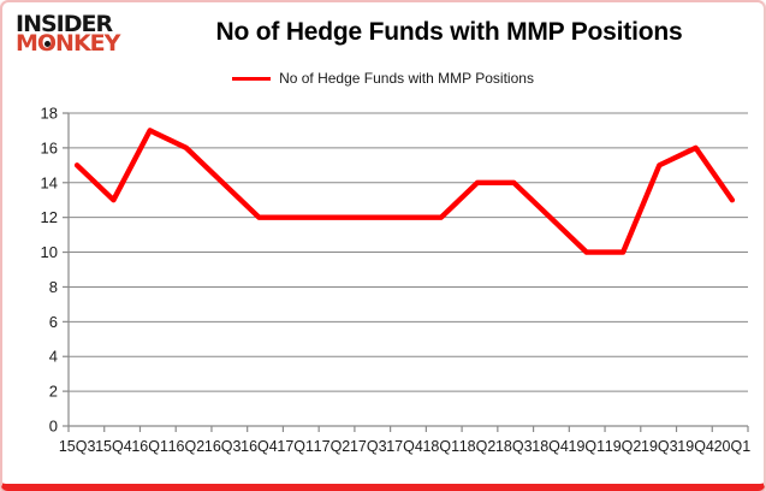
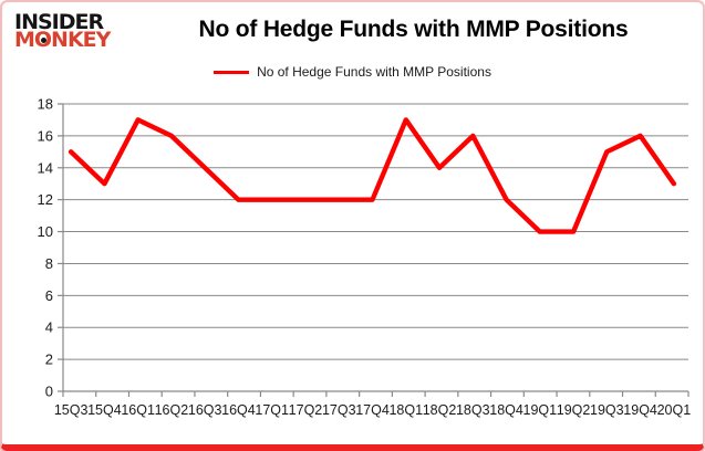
18Q1: 12 -> 17
18Q3: 14 -> 16
